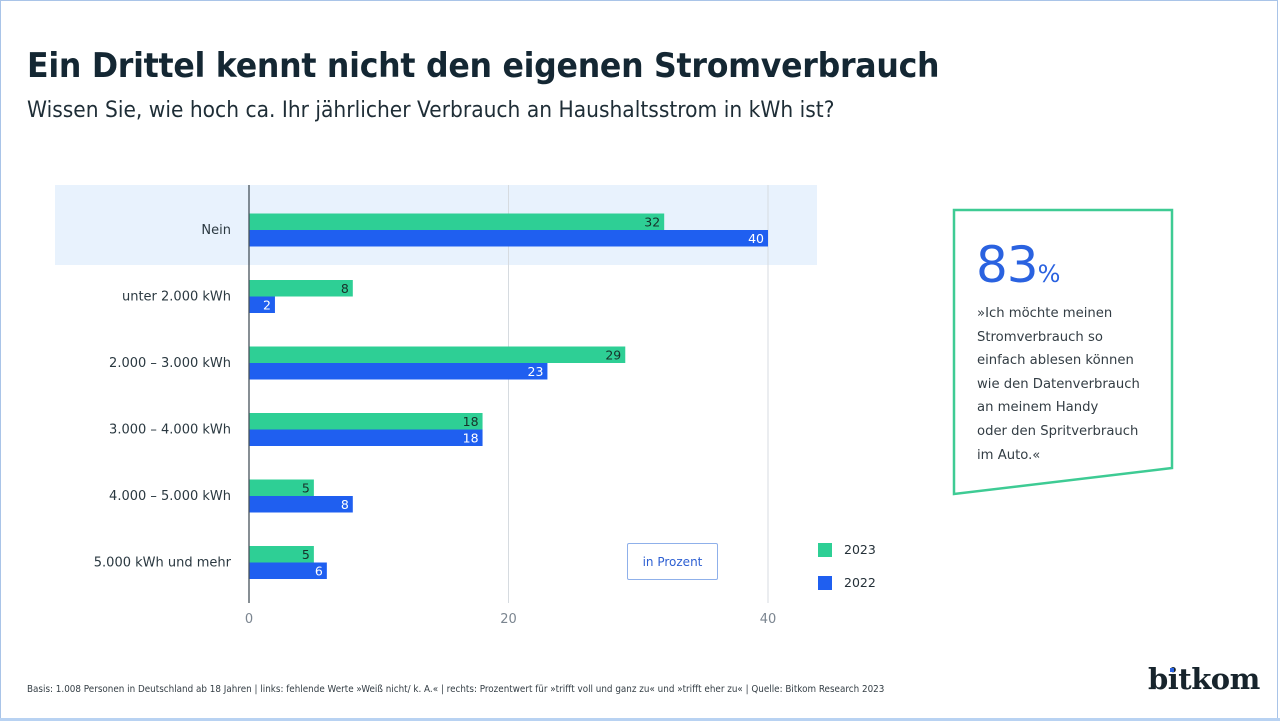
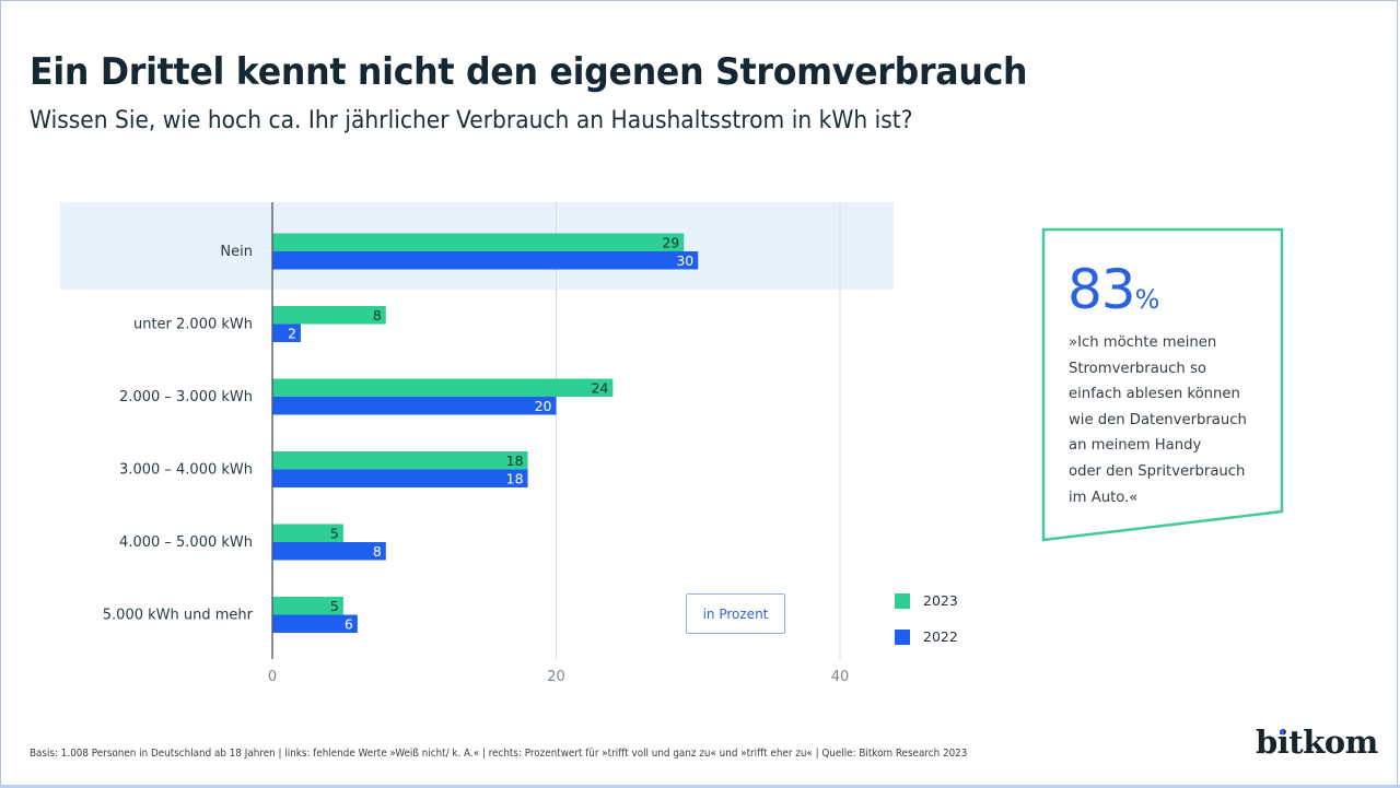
2023/Nein: 32 -> 29
2022/Nein: 40 -> 30
2023/2.000 – 3.000 kWh: 29 -> 24
2022/2.000 – 3.000 kWh: 23 -> 20
